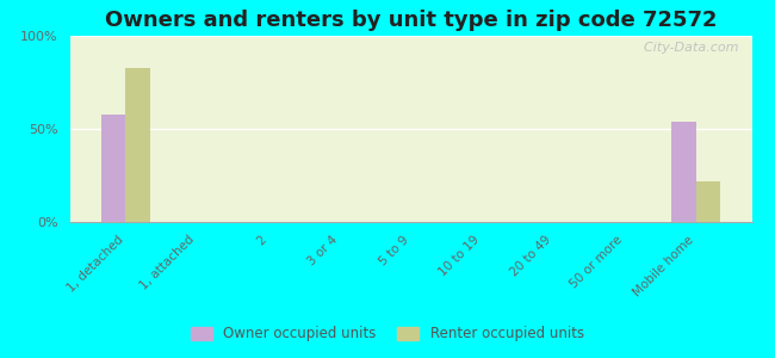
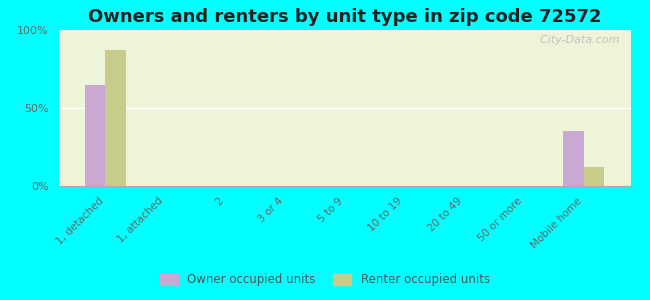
Owner occupied units/1, detached: 58% -> 65%
Renter occupied units/1, detached: 83% -> 87%
Owner occupied units/Mobile home: 54% -> 35%
Renter occupied units/Mobile home: 22% -> 12%
